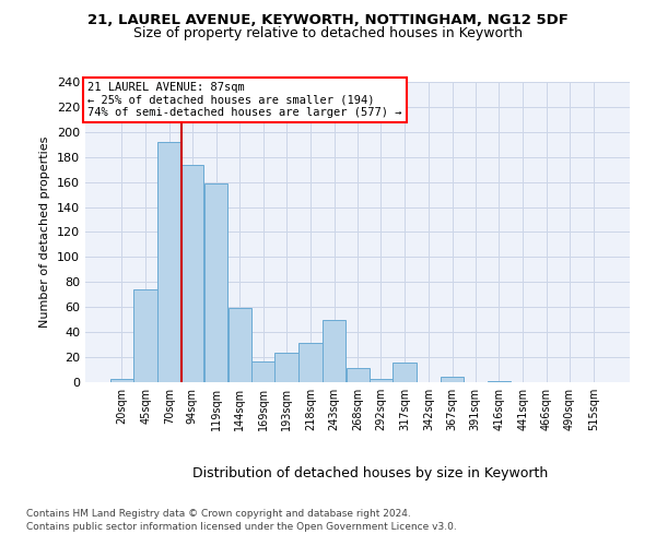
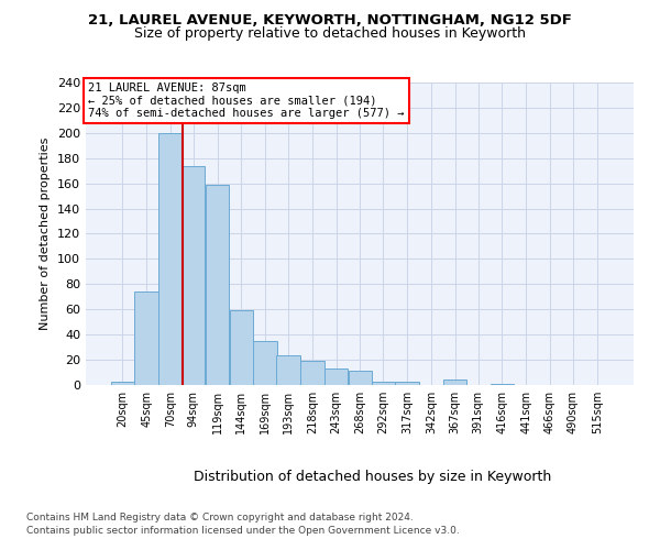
70sqm: 192 -> 200
169sqm: 17 -> 35
218sqm: 31 -> 19
243sqm: 50 -> 13
317sqm: 16 -> 3
